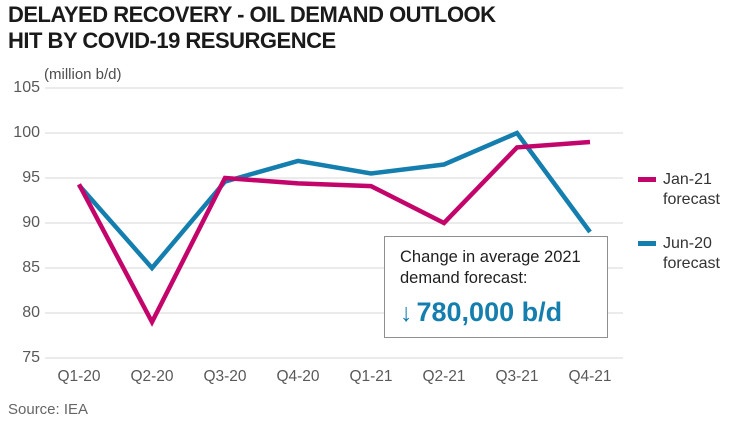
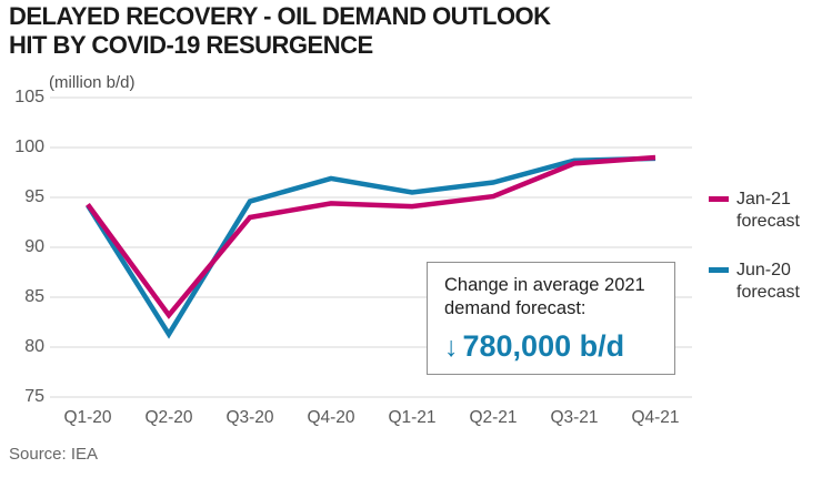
Jun-20 forecast/Q2-20: 85 -> 81
Jan-21 forecast/Q2-20: 79 -> 83
Jan-21 forecast/Q3-20: 95 -> 93
Jan-21 forecast/Q2-21: 90 -> 95
Jun-20 forecast/Q3-21: 100 -> 99
Jun-20 forecast/Q4-21: 89 -> 99
